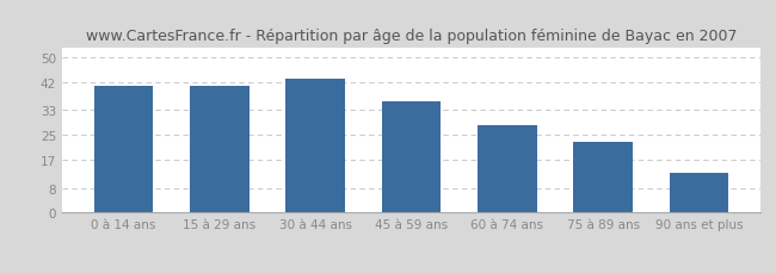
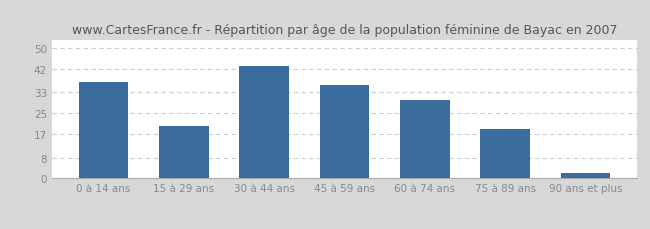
0 à 14 ans: 41 -> 37
15 à 29 ans: 41 -> 20
60 à 74 ans: 28 -> 30
75 à 89 ans: 23 -> 19
90 ans et plus: 13 -> 2
